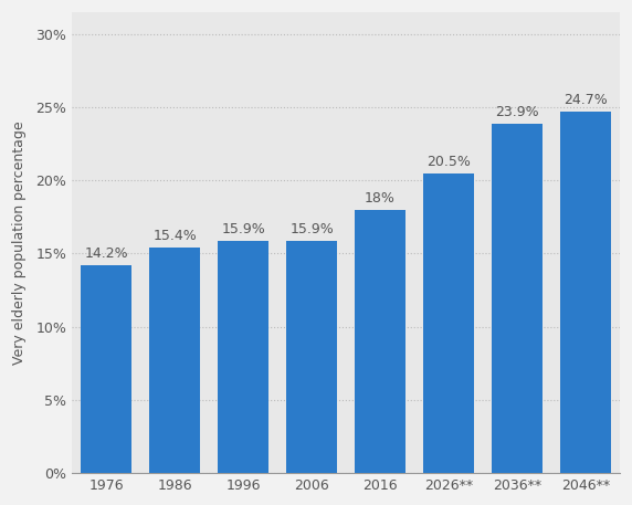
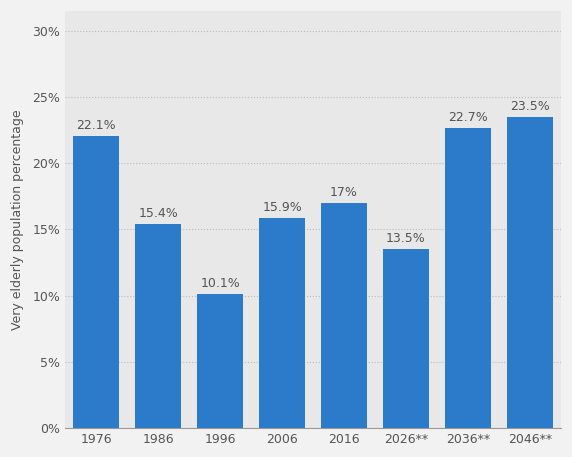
1976: 14.2% -> 22.1%
1996: 15.9% -> 10.1%
2016: 18% -> 17%
2026**: 20.5% -> 13.5%
2036**: 23.9% -> 22.7%
2046**: 24.7% -> 23.5%
